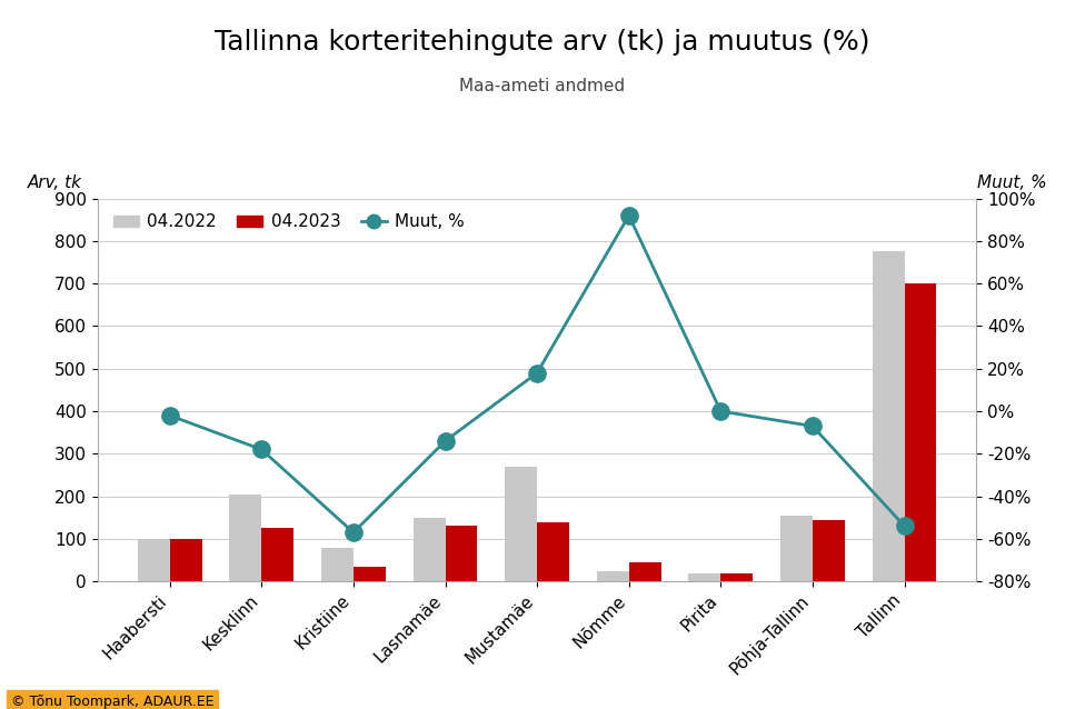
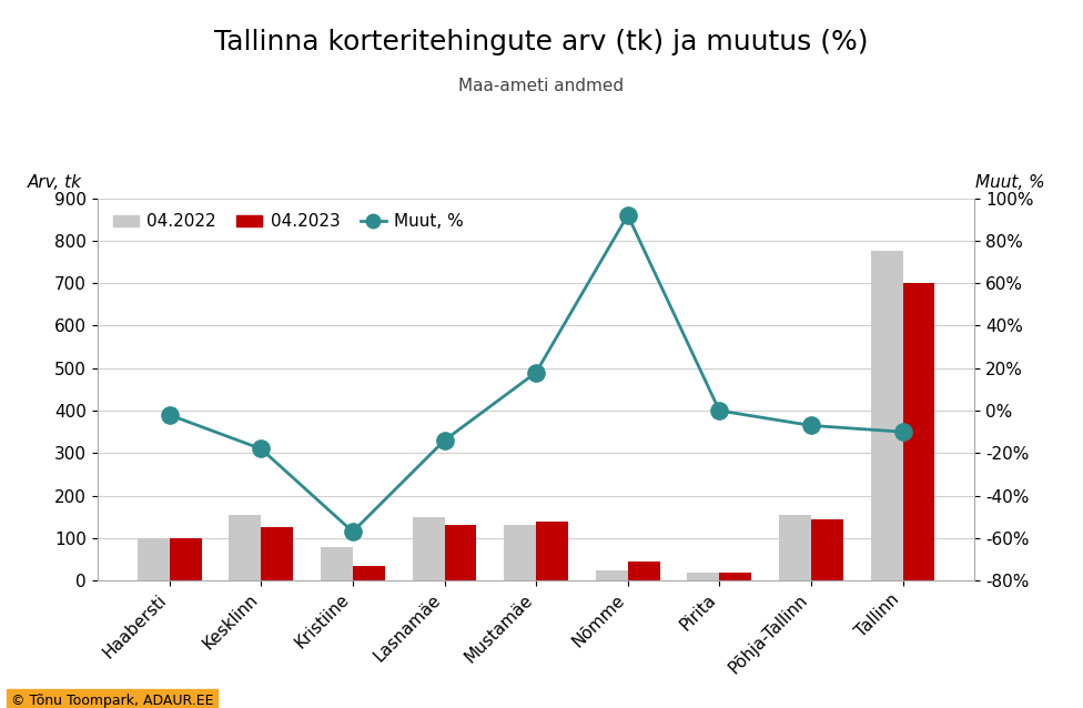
04.2022/Kesklinn: 205 -> 155
04.2022/Mustamäe: 270 -> 130
Muut, %/Tallinn: -54% -> -10%
